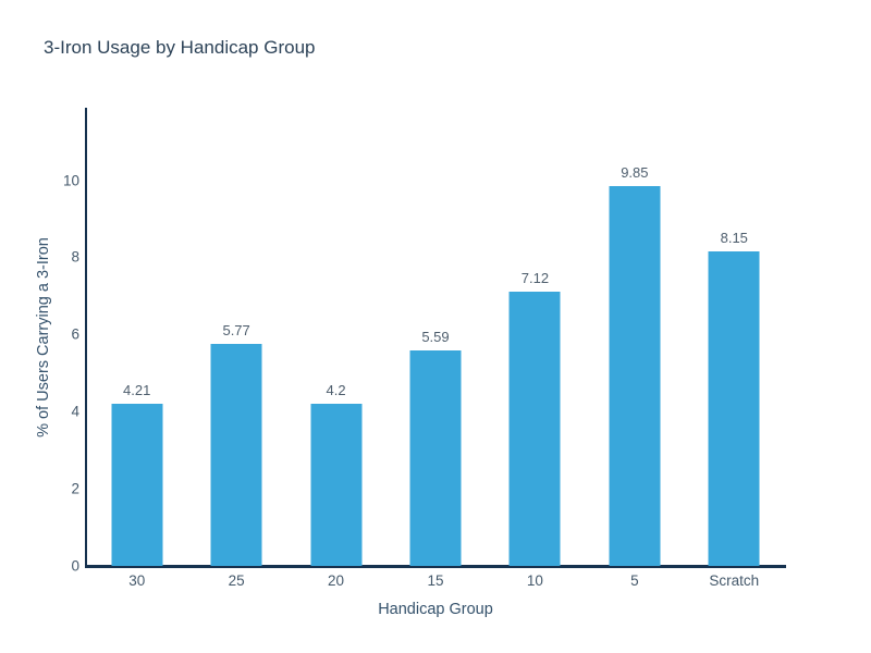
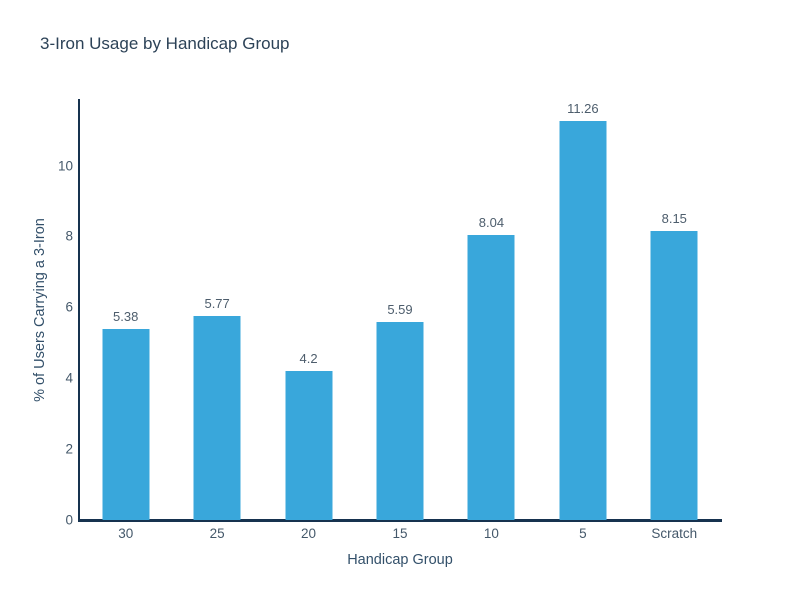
30: 4.21 -> 5.38
10: 7.12 -> 8.04
5: 9.85 -> 11.26
